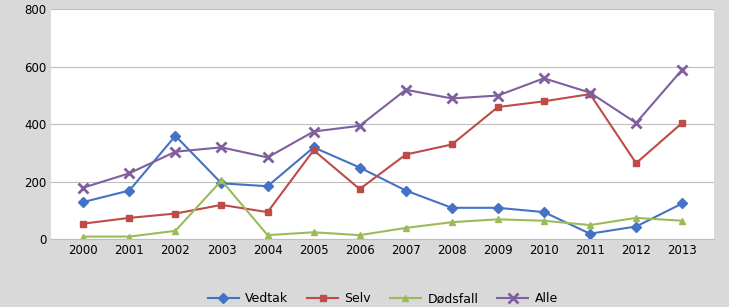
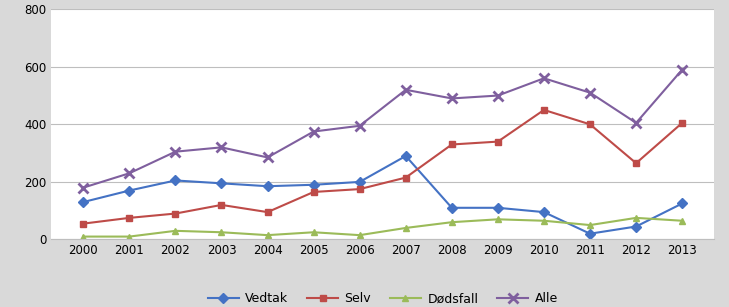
Vedtak/2002: 360 -> 205
Dødsfall/2003: 205 -> 25
Vedtak/2005: 320 -> 190
Selv/2005: 310 -> 165
Vedtak/2006: 250 -> 200
Vedtak/2007: 170 -> 290
Selv/2007: 295 -> 215
Selv/2009: 460 -> 340
Selv/2010: 480 -> 450
Selv/2011: 505 -> 400
